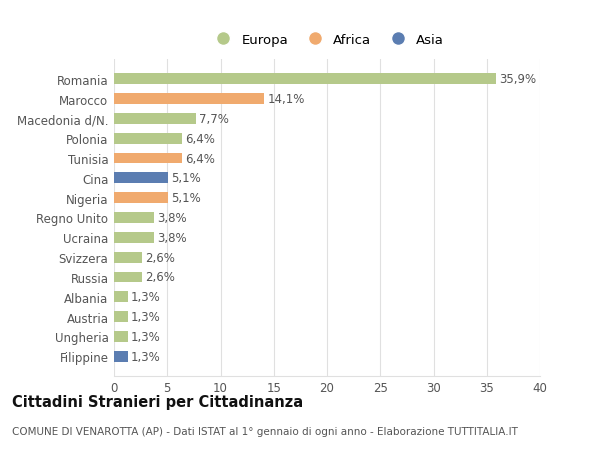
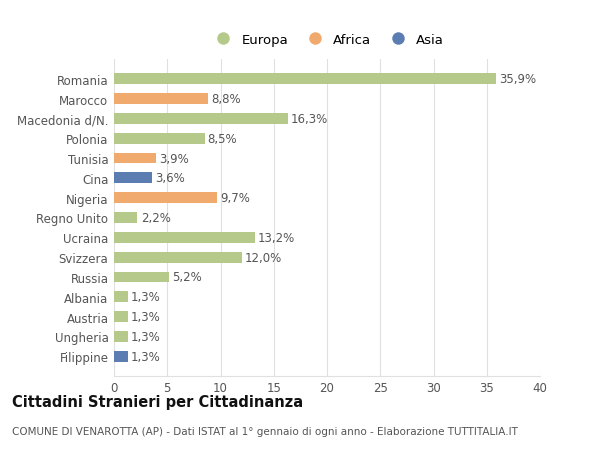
Marocco: 14,1% -> 8,8%
Macedonia d/N.: 7,7% -> 16,3%
Polonia: 6,4% -> 8,5%
Tunisia: 6,4% -> 3,9%
Cina: 5,1% -> 3,6%
Nigeria: 5,1% -> 9,7%
Regno Unito: 3,8% -> 2,2%
Ucraina: 3,8% -> 13,2%
Svizzera: 2,6% -> 12,0%
Russia: 2,6% -> 5,2%
